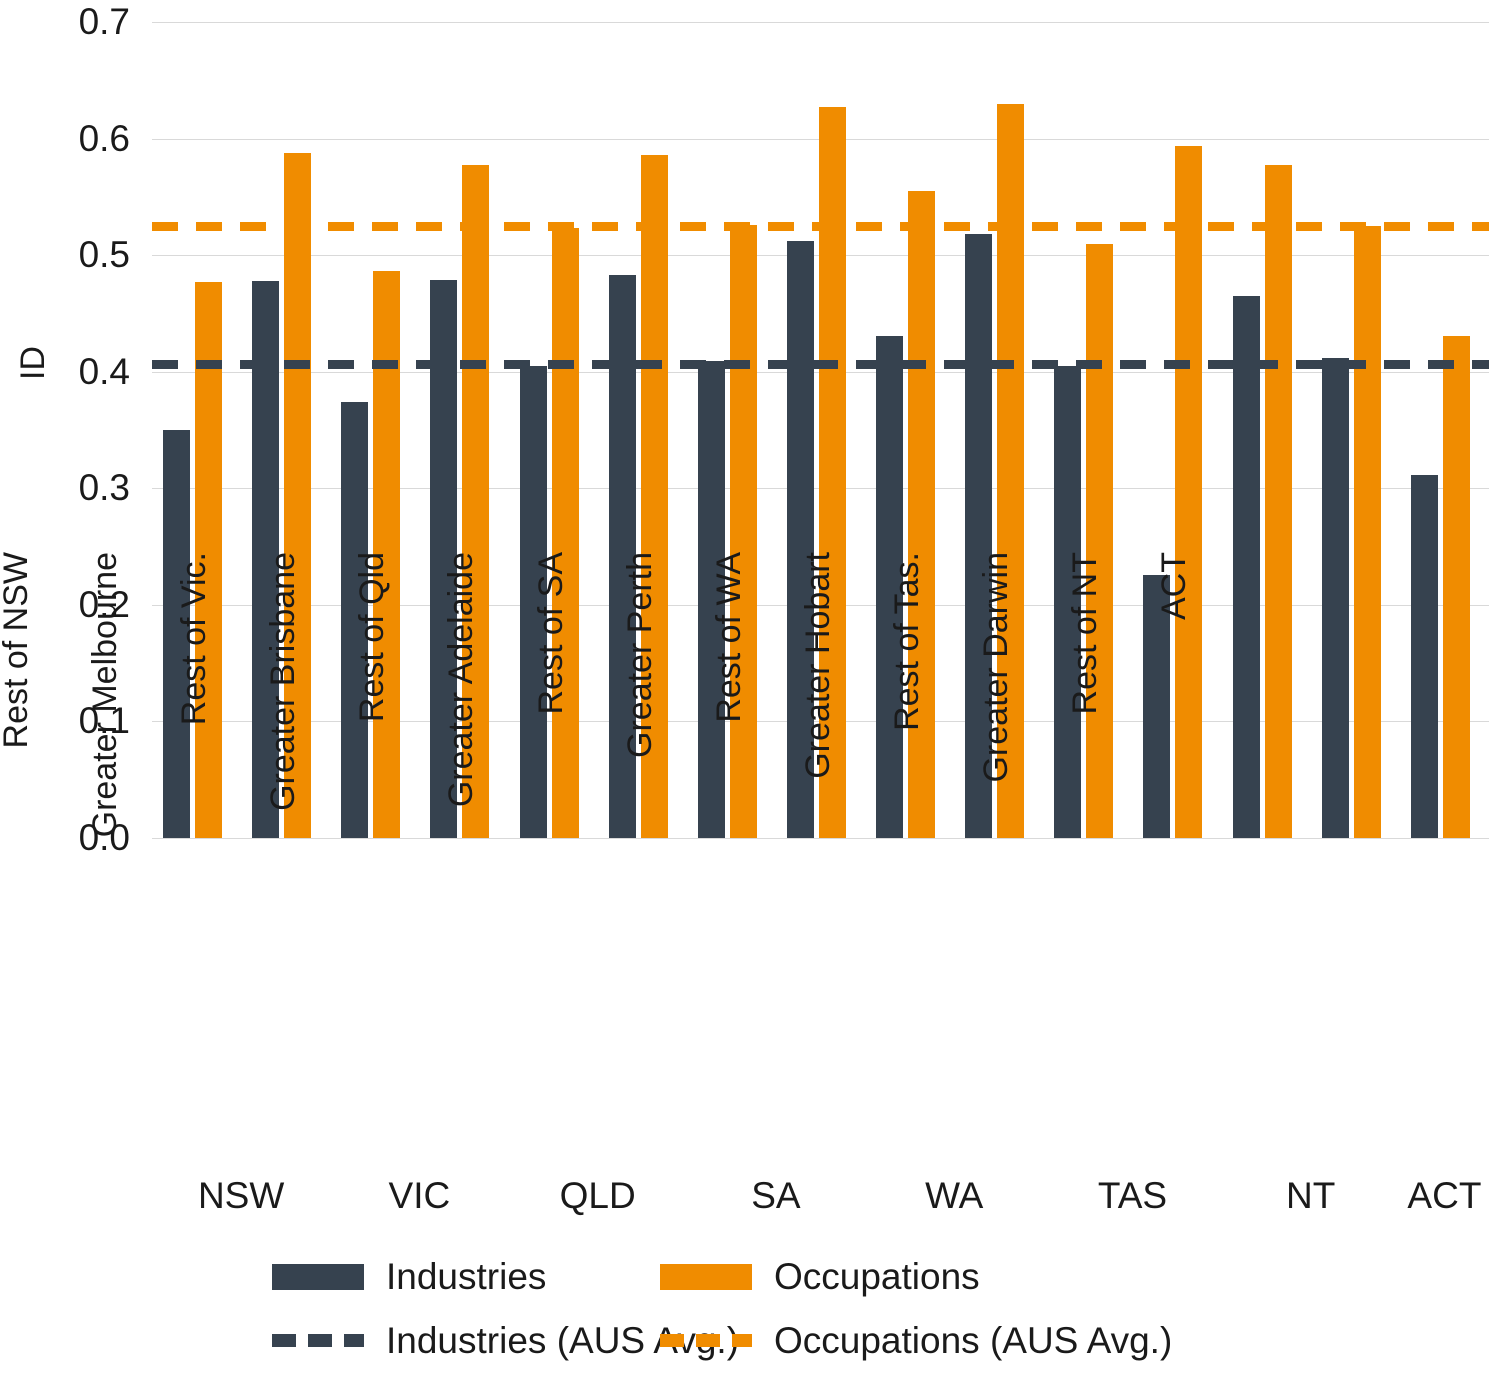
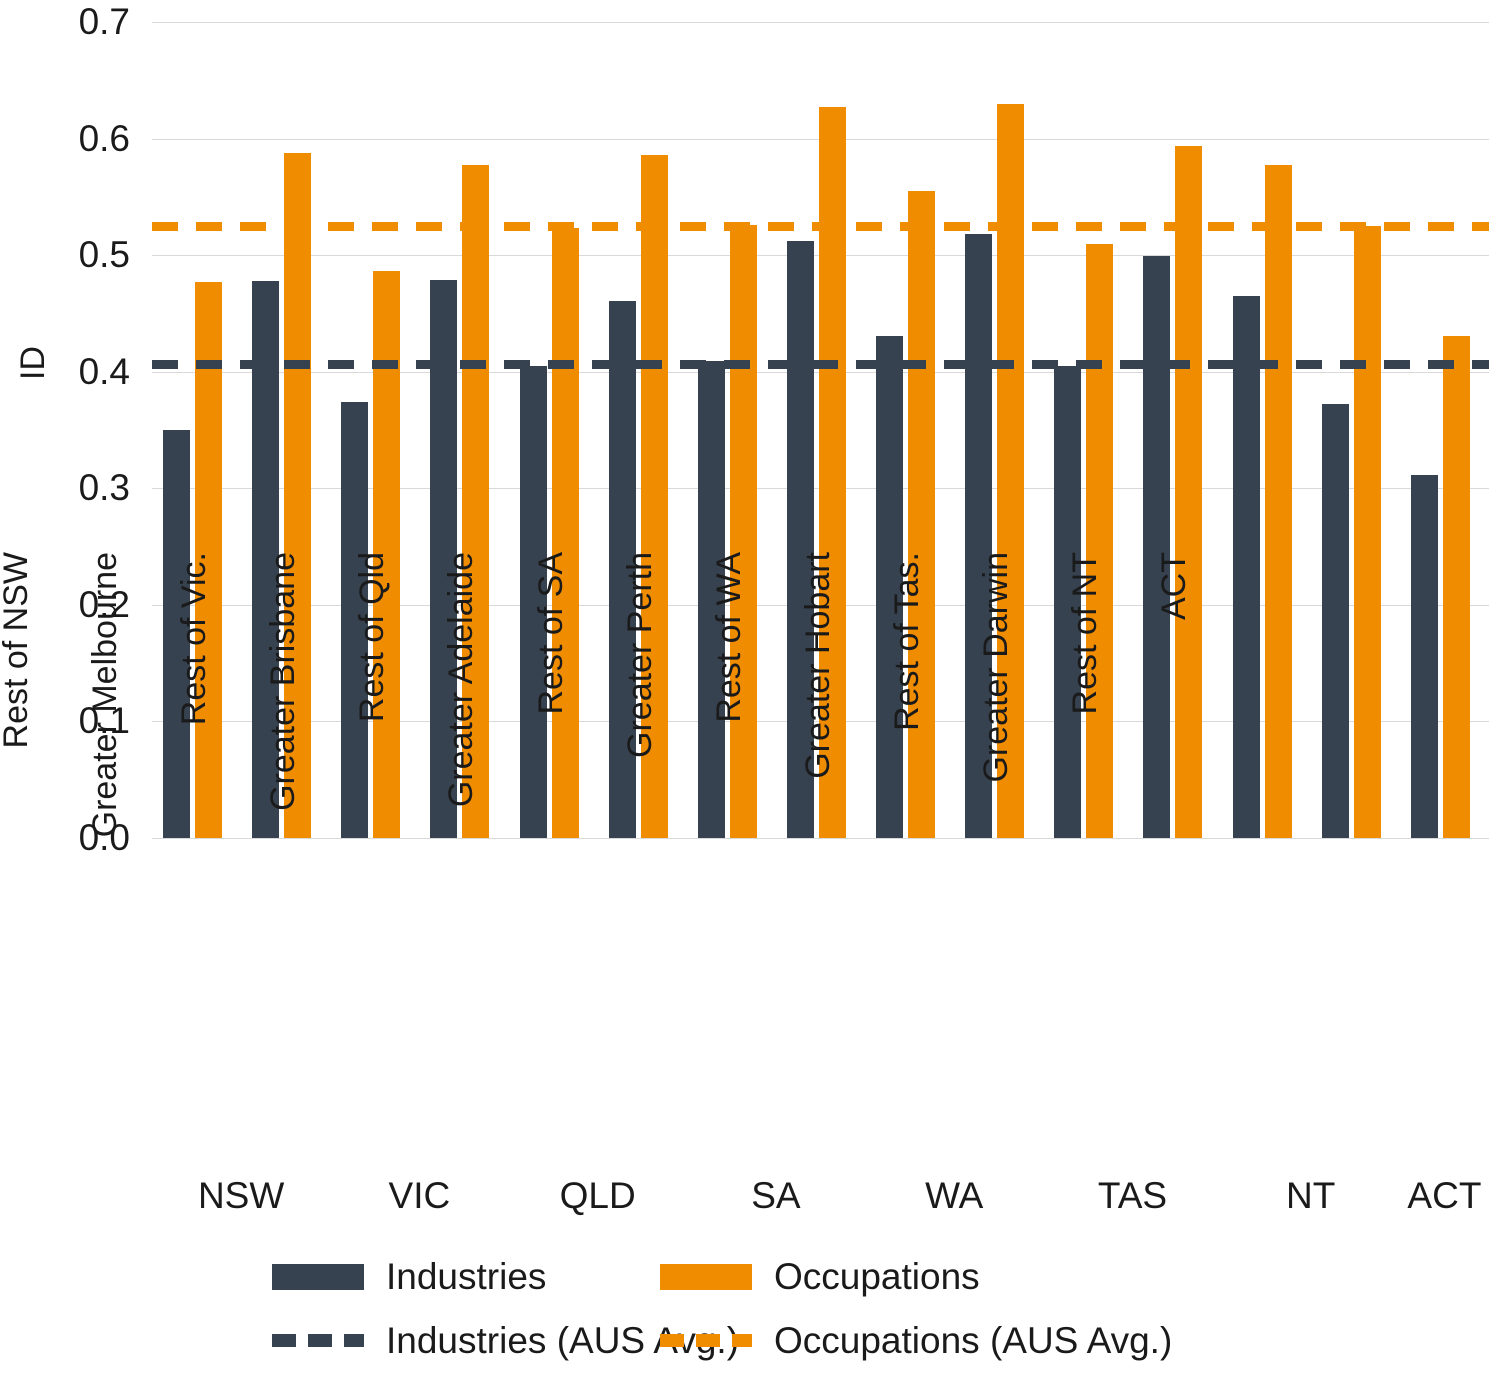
Industries/Rest of Qld: 0.483 -> 0.461
Industries/Rest of Tas.: 0.226 -> 0.499
Industries/Rest of NT: 0.412 -> 0.372
